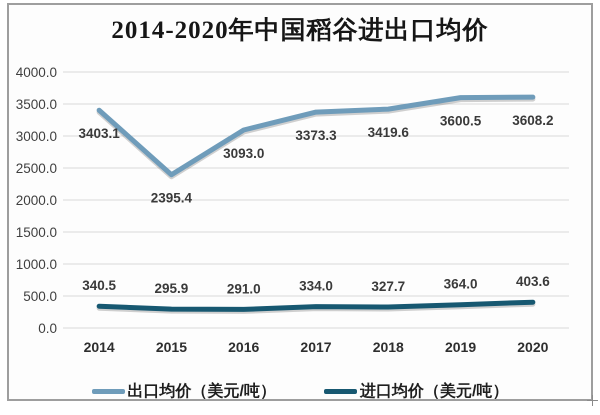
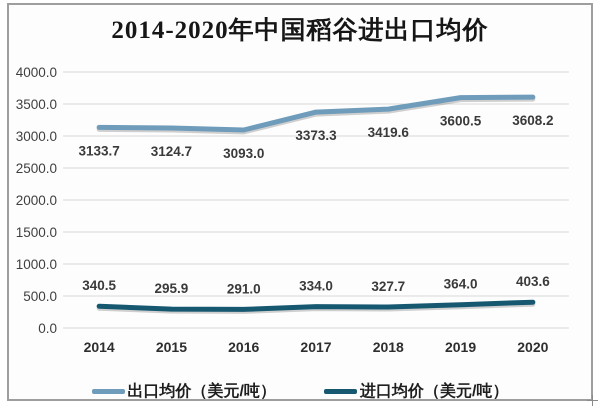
出口均价（美元/吨）/2014: 3403.1 -> 3133.7
出口均价（美元/吨）/2015: 2395.4 -> 3124.7
